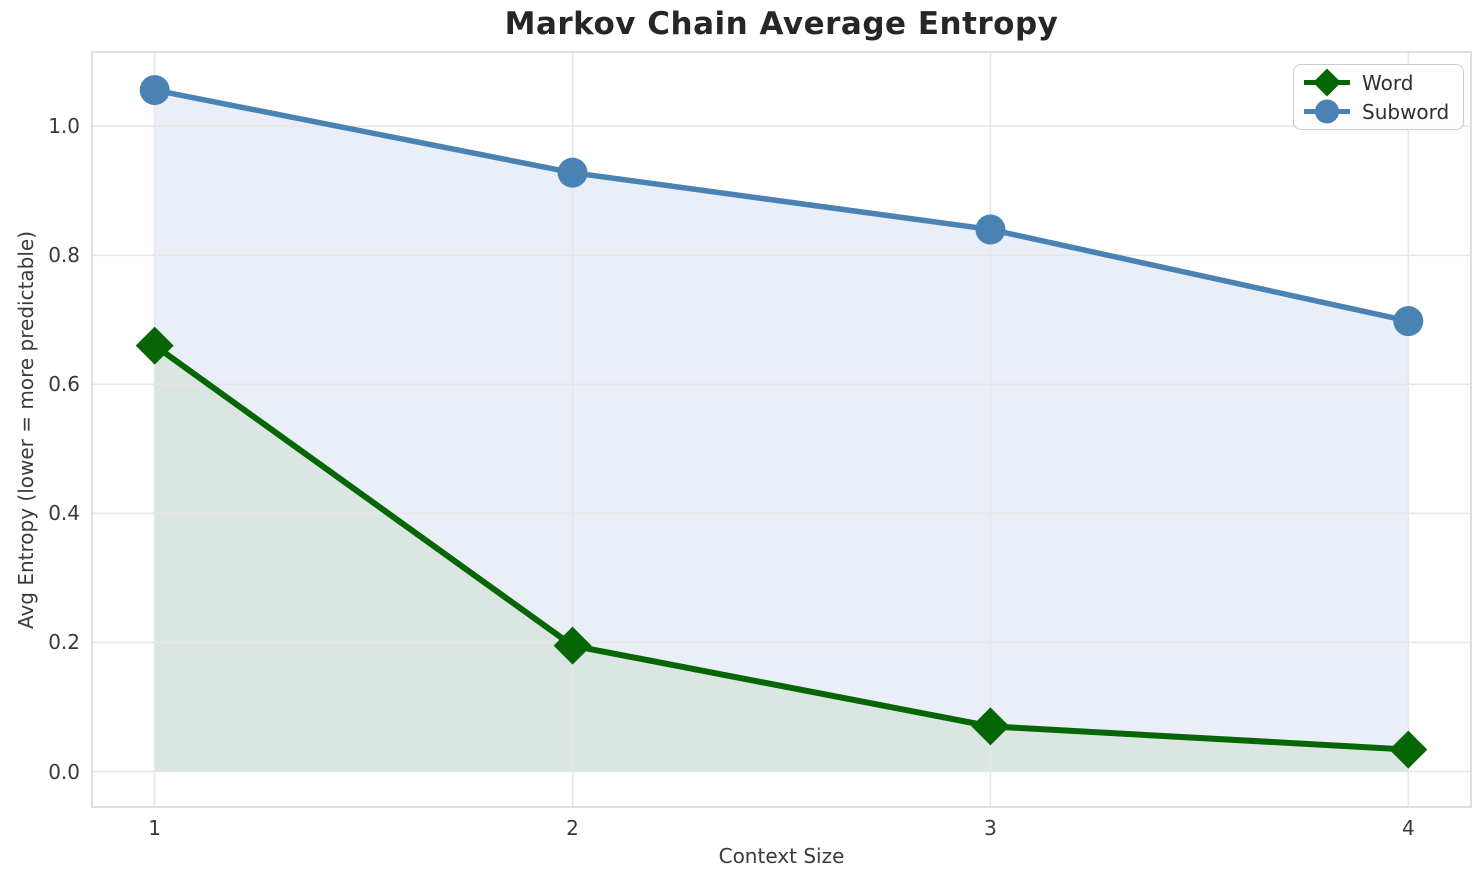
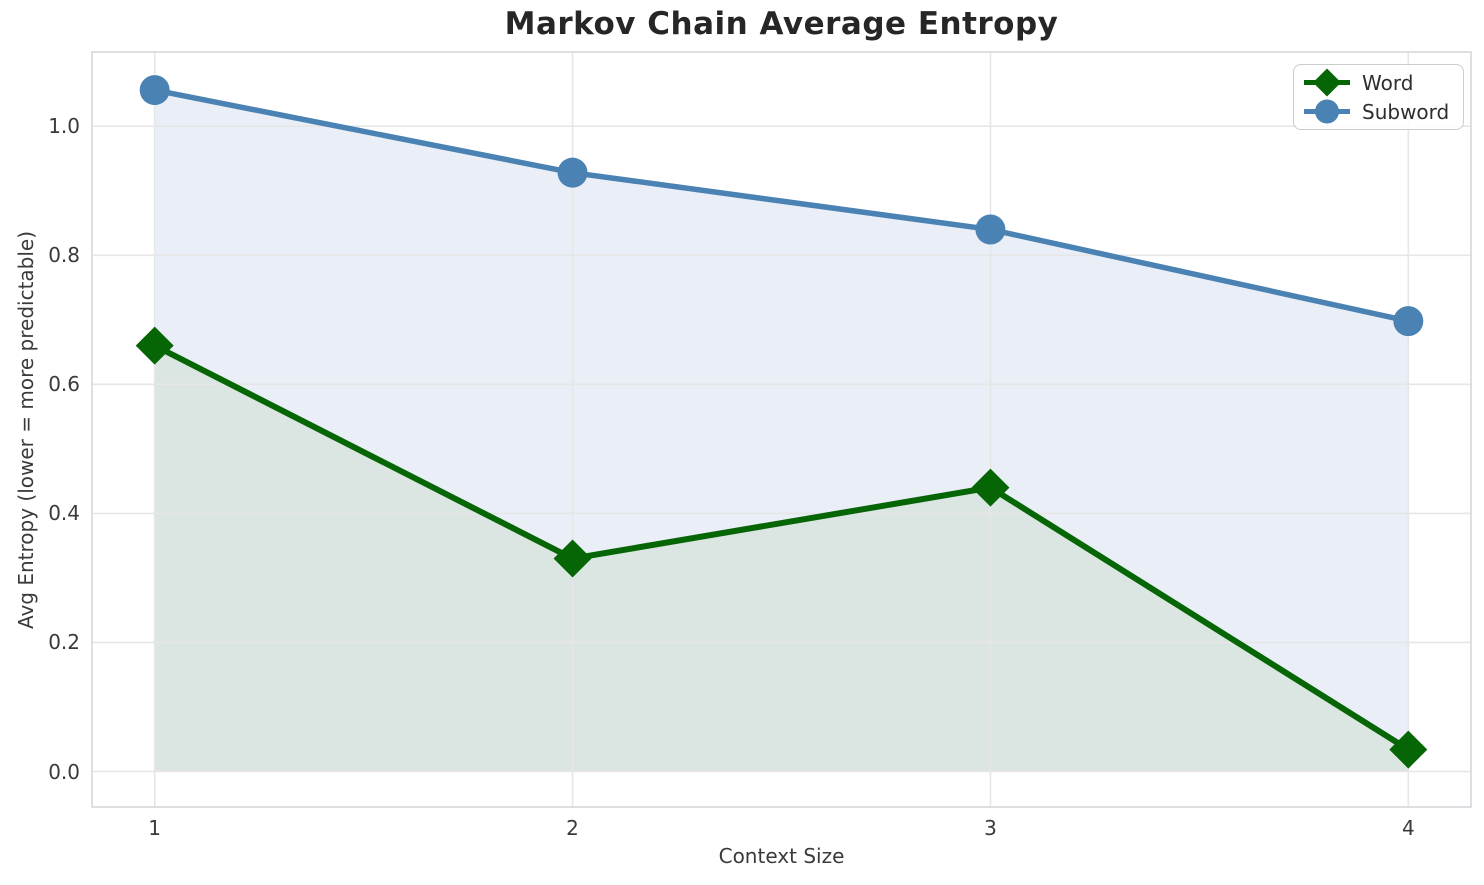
Word/2: 0.20 -> 0.33
Word/3: 0.07 -> 0.44
